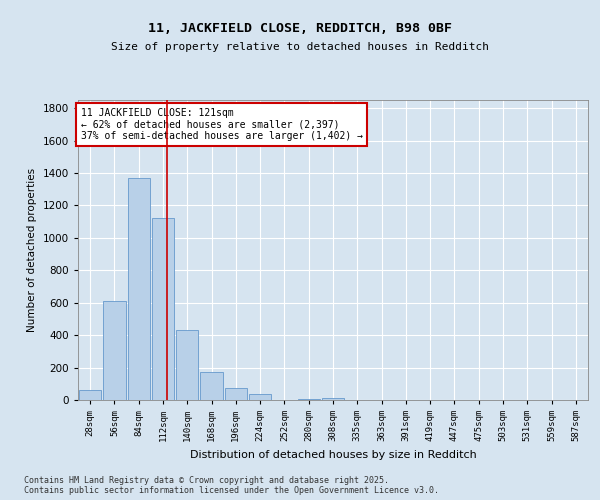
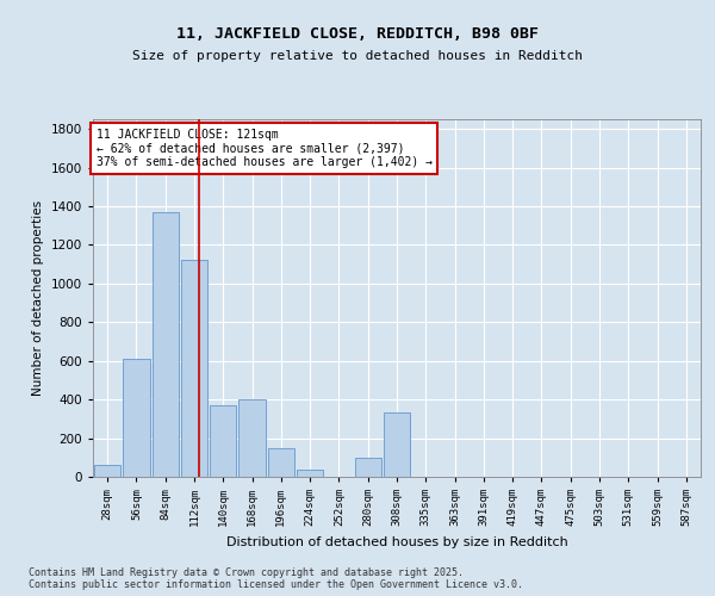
140sqm: 430 -> 370
168sqm: 180 -> 400
196sqm: 80 -> 150
280sqm: 0 -> 100
308sqm: 20 -> 330
